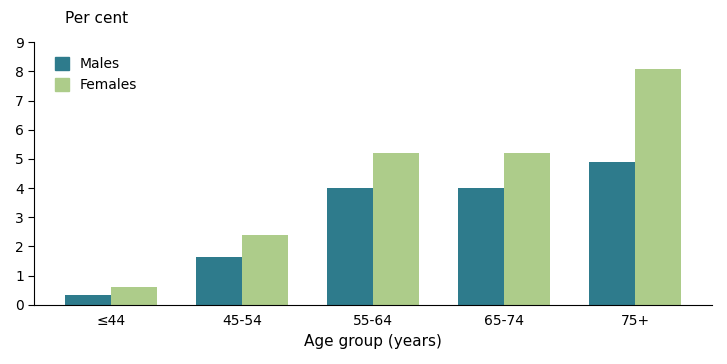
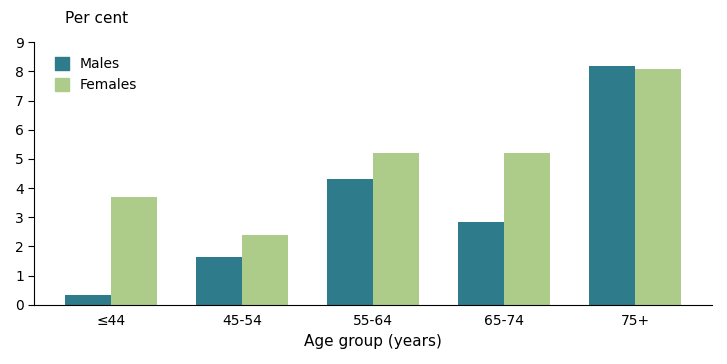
Females/≤44: 0.6 -> 3.7
Males/55-64: 4.00 -> 4.30
Males/65-74: 4.00 -> 2.85
Males/75+: 4.90 -> 8.20
